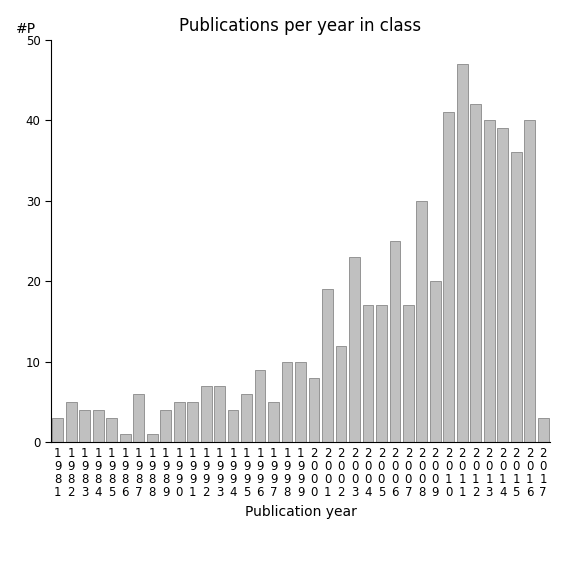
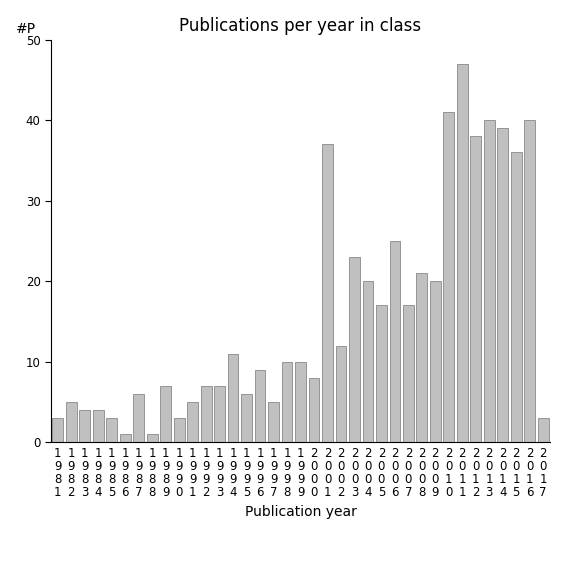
1 9 8 9: 4 -> 7
1 9 9 0: 5 -> 3
1 9 9 4: 4 -> 11
2 0 0 1: 19 -> 37
2 0 0 4: 17 -> 20
2 0 0 8: 30 -> 21
2 0 1 2: 42 -> 38
